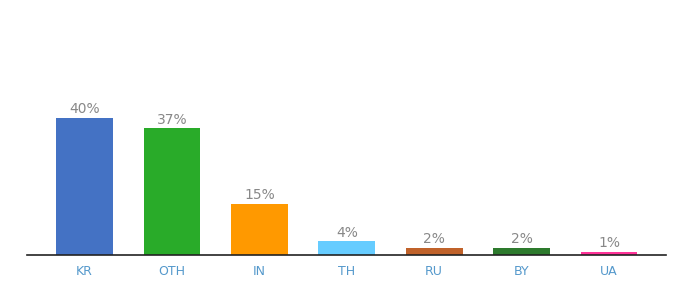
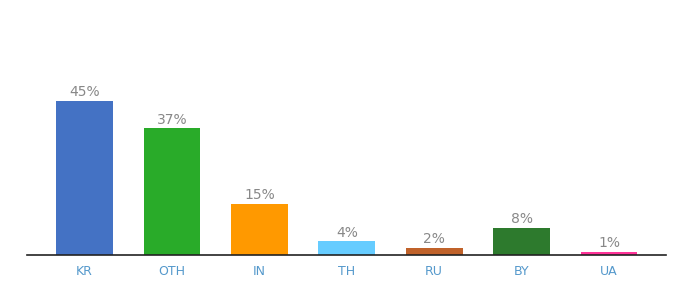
KR: 40% -> 45%
BY: 2% -> 8%
